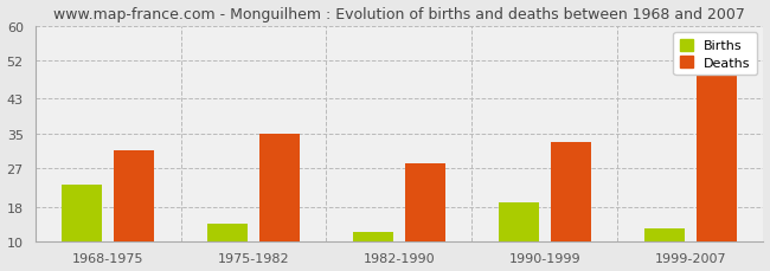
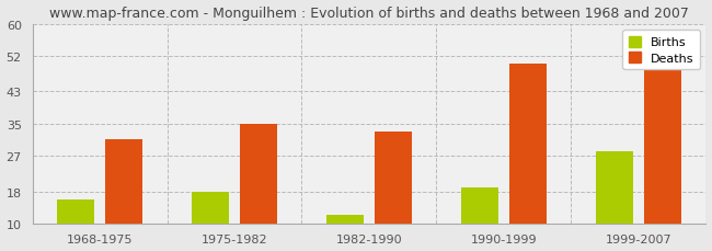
Births/1968-1975: 23 -> 16
Births/1975-1982: 14 -> 18
Deaths/1982-1990: 28 -> 33
Deaths/1990-1999: 33 -> 50
Births/1999-2007: 13 -> 28
